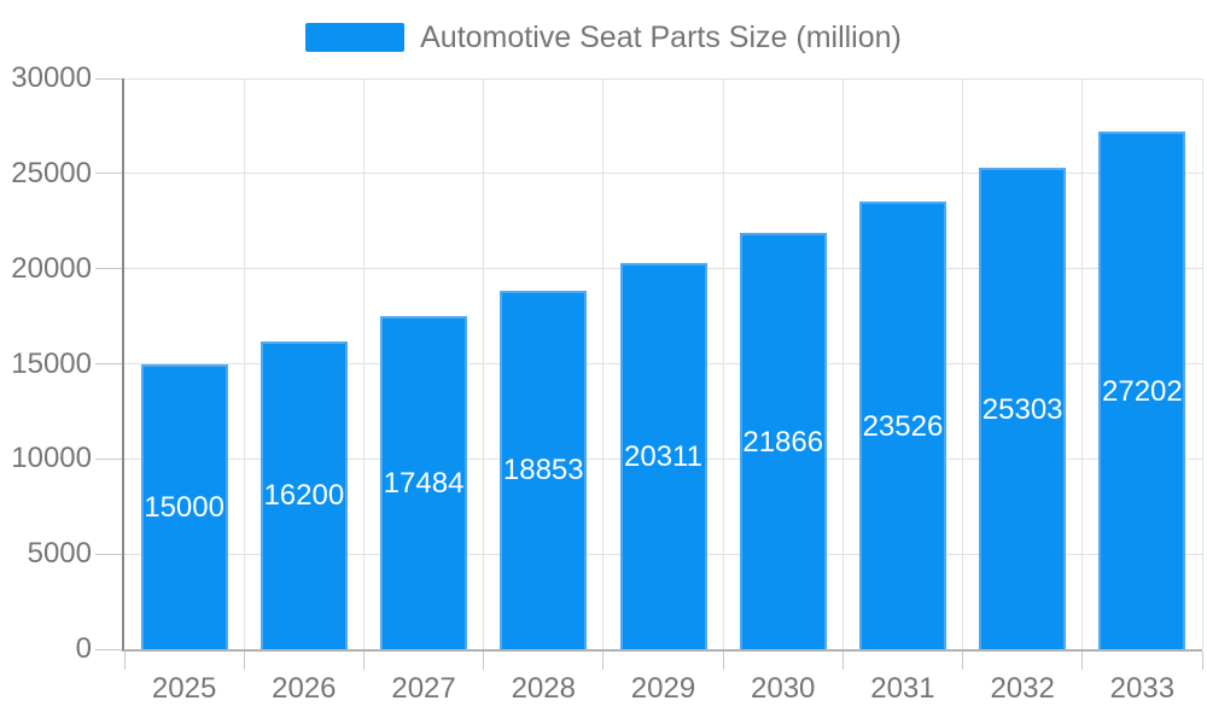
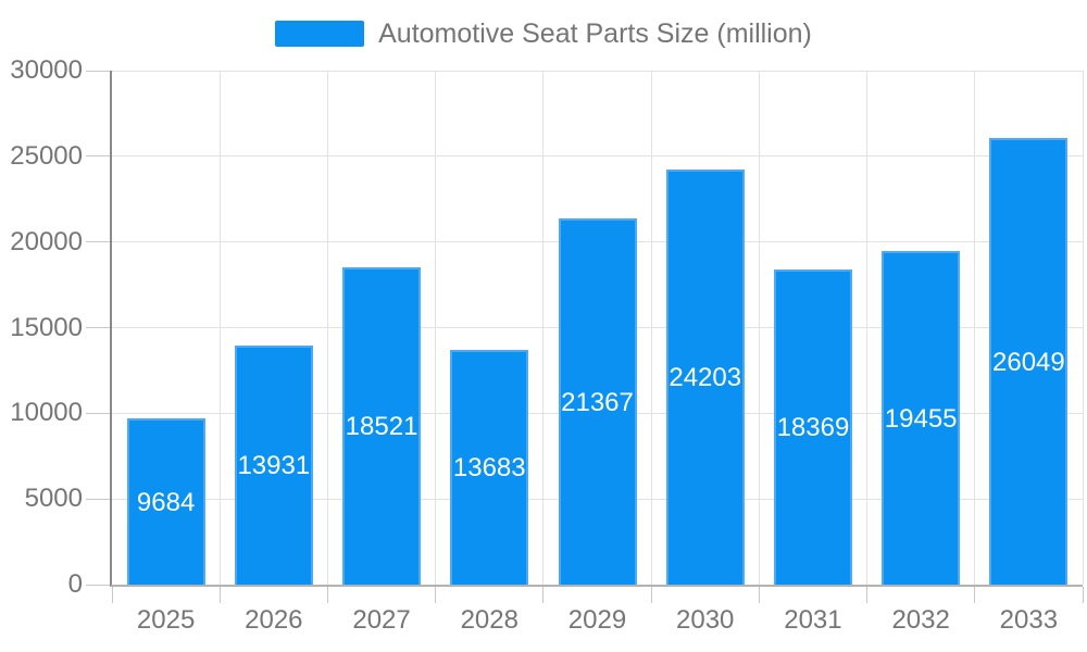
2025: 15000 -> 9684
2026: 16200 -> 13931
2027: 17484 -> 18521
2028: 18853 -> 13683
2029: 20311 -> 21367
2030: 21866 -> 24203
2031: 23526 -> 18369
2032: 25303 -> 19455
2033: 27202 -> 26049
